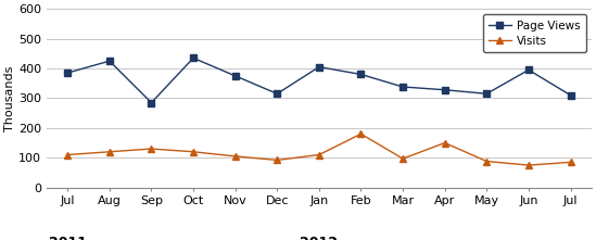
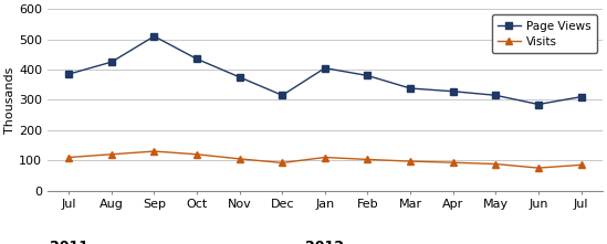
Page Views/Sep: 285 -> 510
Visits/Feb: 180 -> 103
Visits/Apr: 150 -> 93
Page Views/Jun: 395 -> 285
